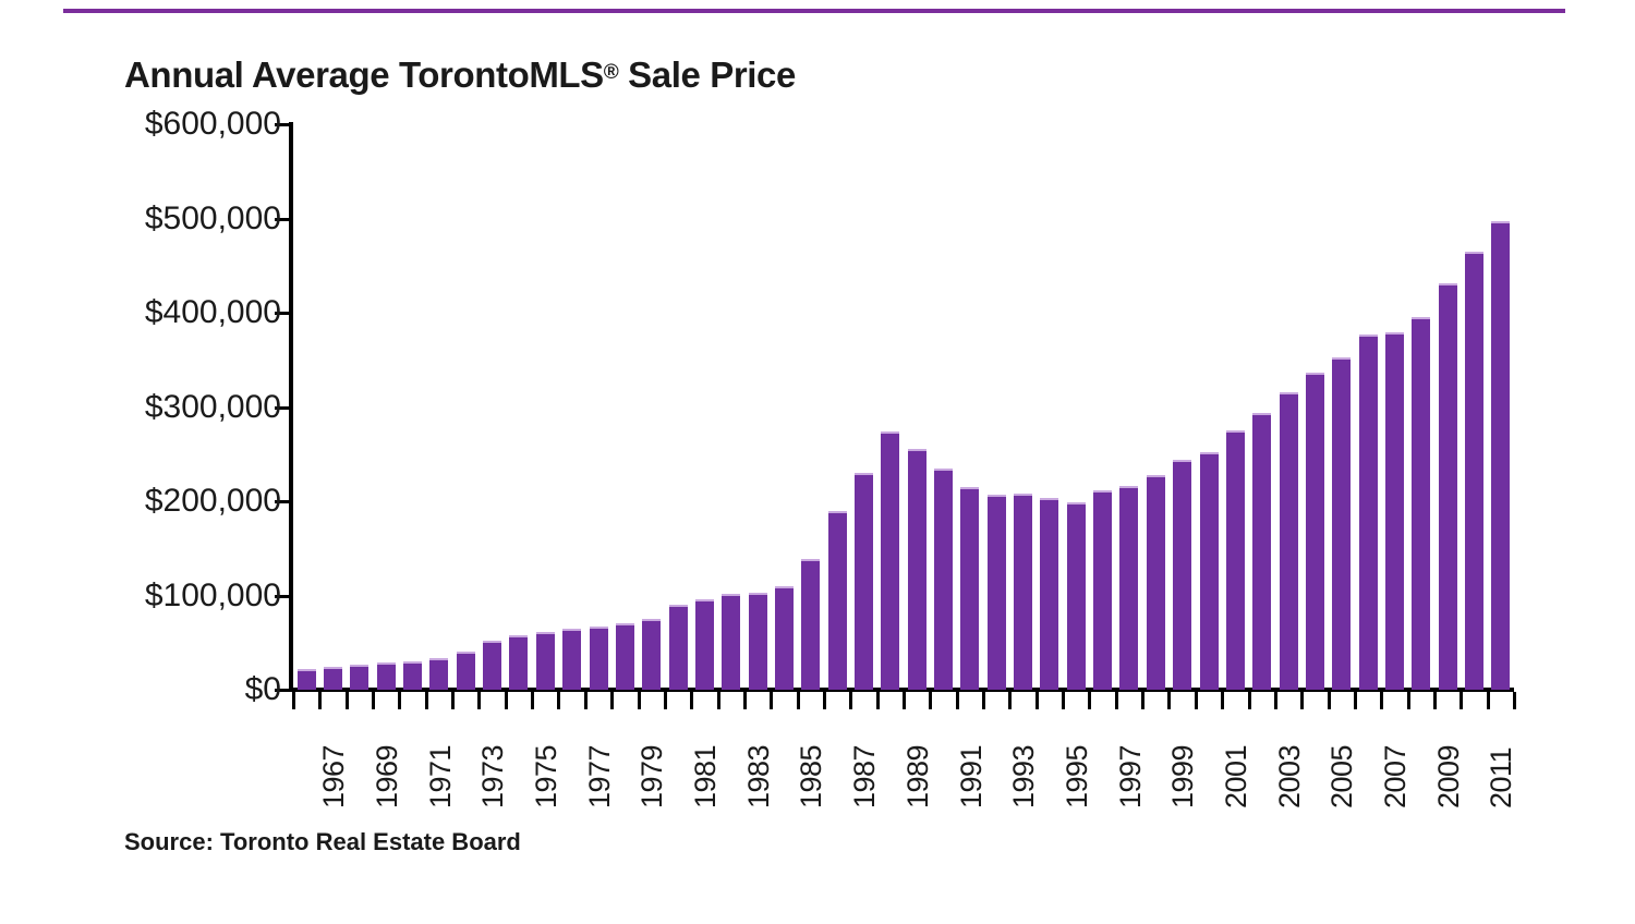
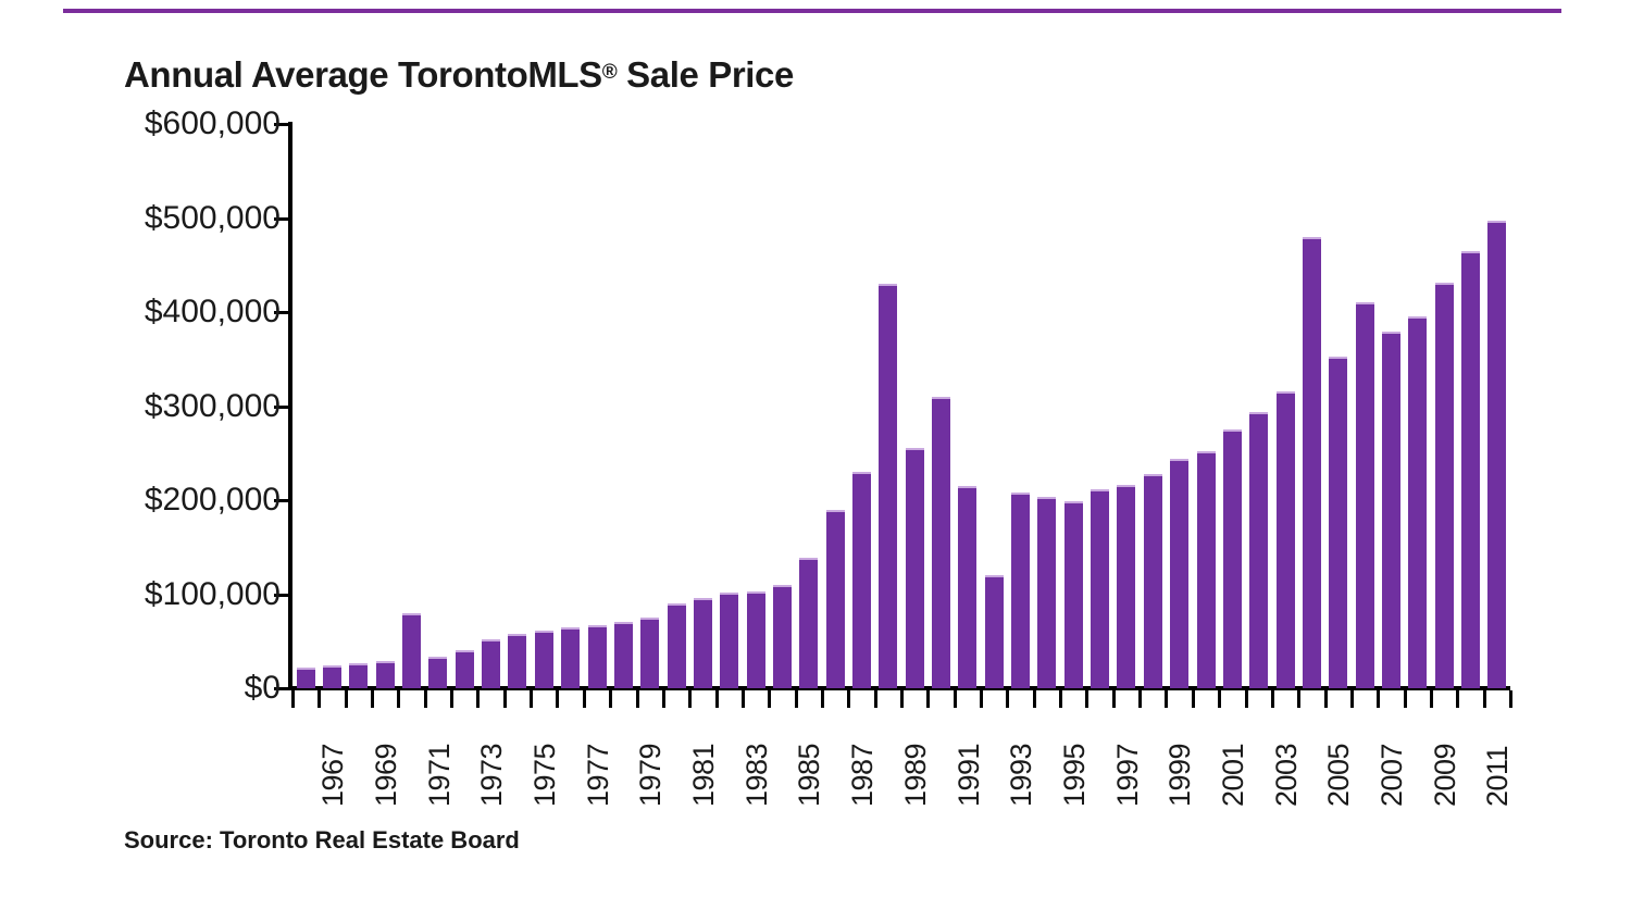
1971: $30000 -> $80000
1989: $270000 -> $430000
1991: $230000 -> $310000
1993: $210000 -> $120000
2005: $340000 -> $480000
2007: $380000 -> $410000
